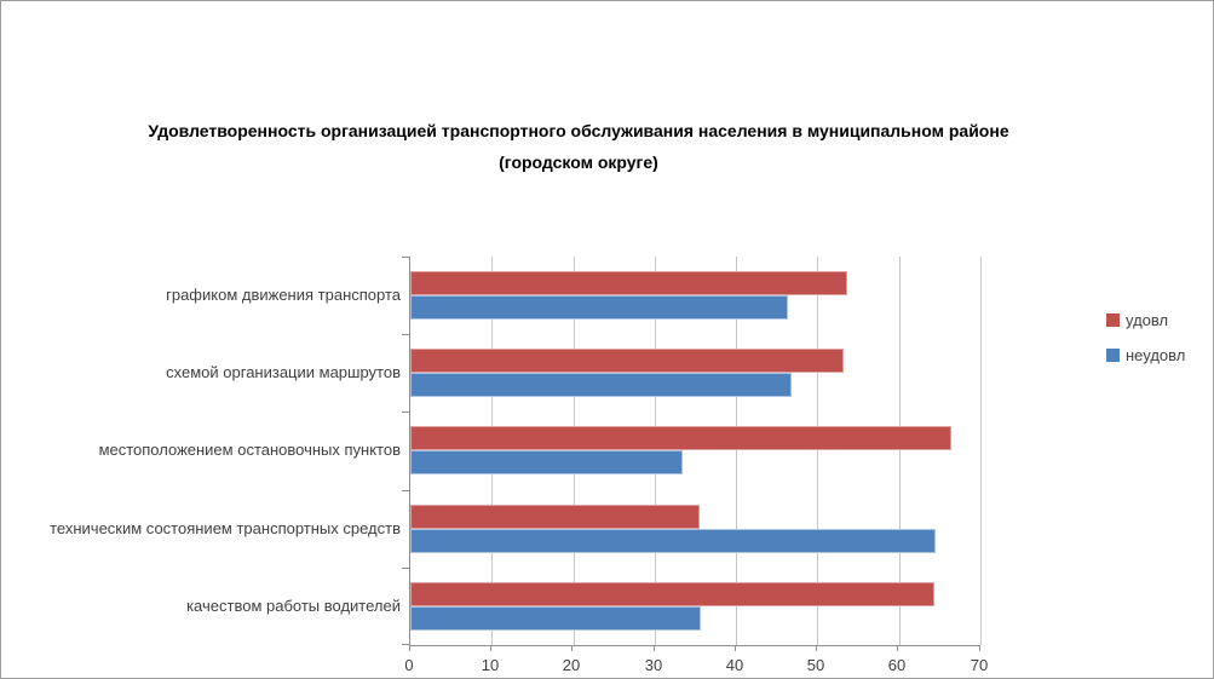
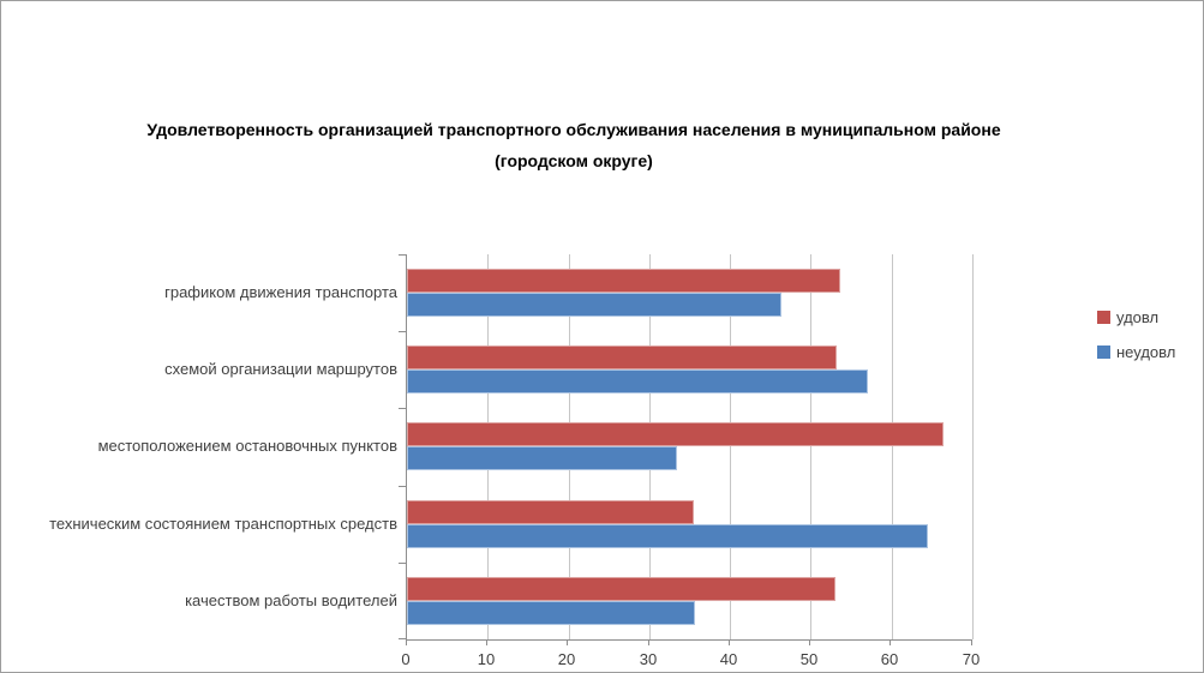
неудовл/схемой организации маршрутов: 47 -> 57
удовл/качеством работы водителей: 64 -> 53
